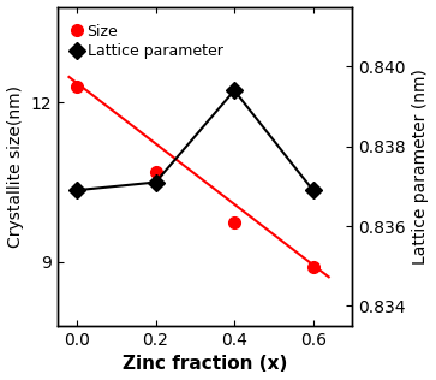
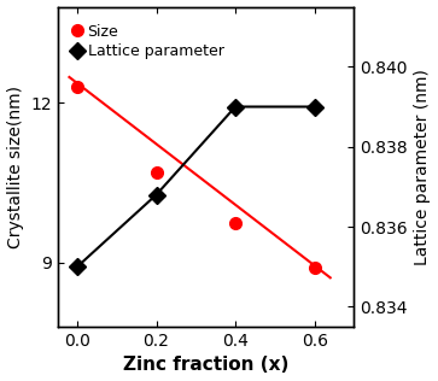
Lattice parameter/0.0: 0.8369 -> 0.8350
Lattice parameter/0.2: 0.8371 -> 0.8368
Lattice parameter/0.4: 0.8394 -> 0.8390
Lattice parameter/0.6: 0.8369 -> 0.8390
